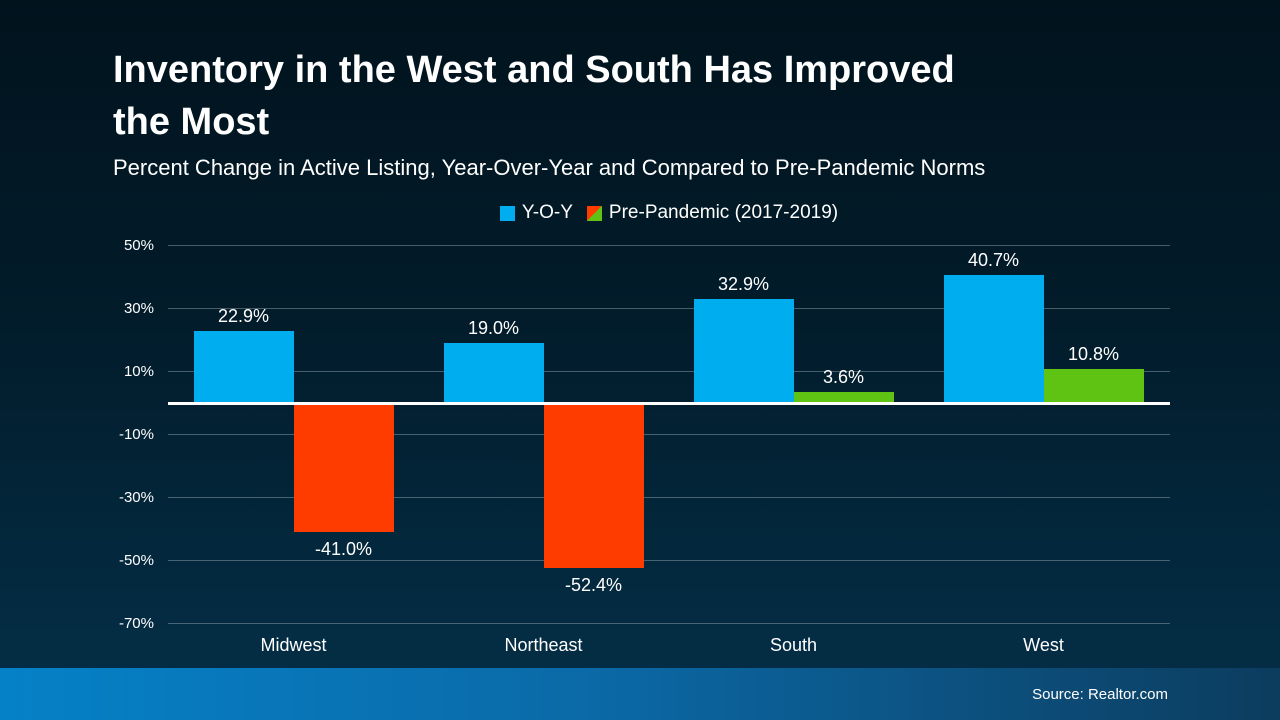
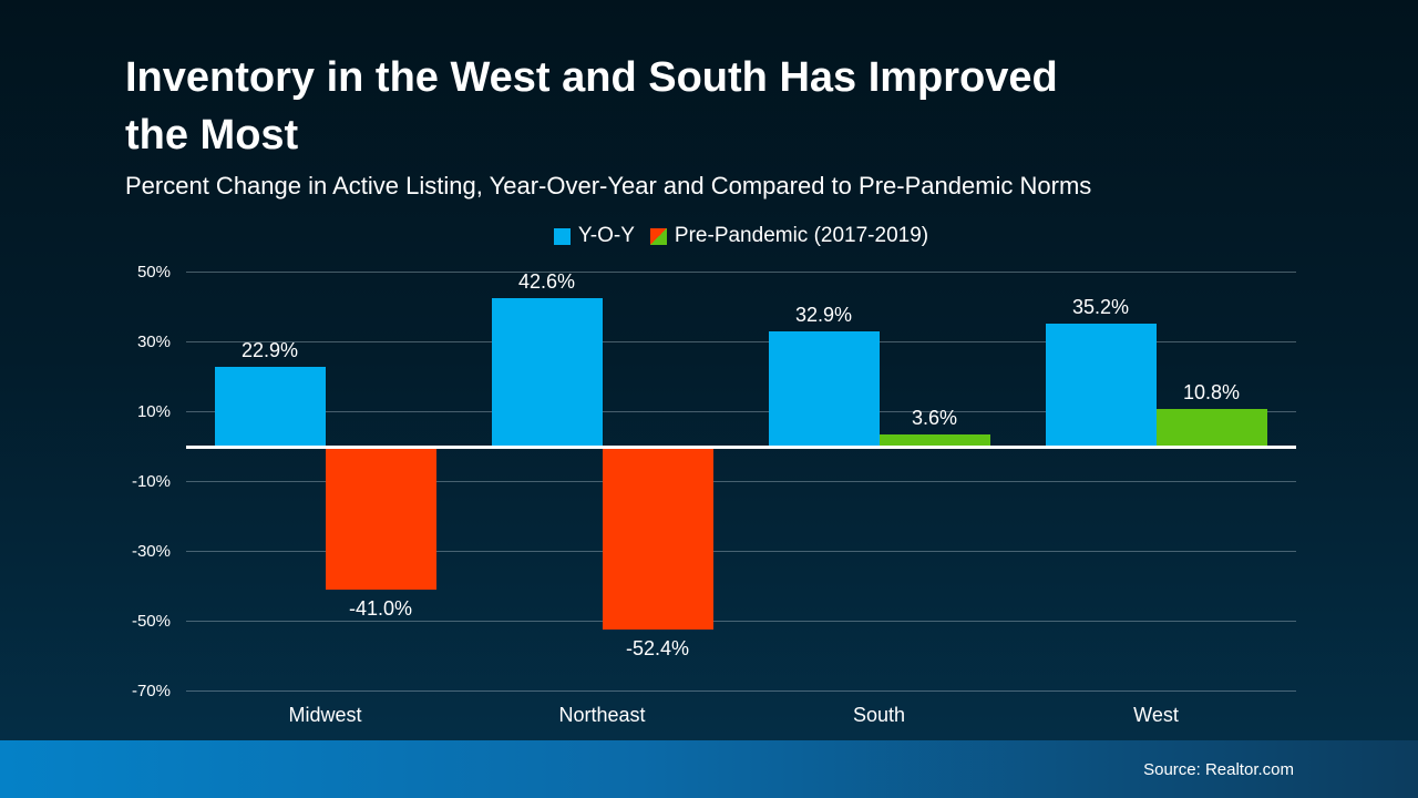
Y-O-Y/Northeast: 19.0% -> 42.6%
Y-O-Y/West: 40.7% -> 35.2%
